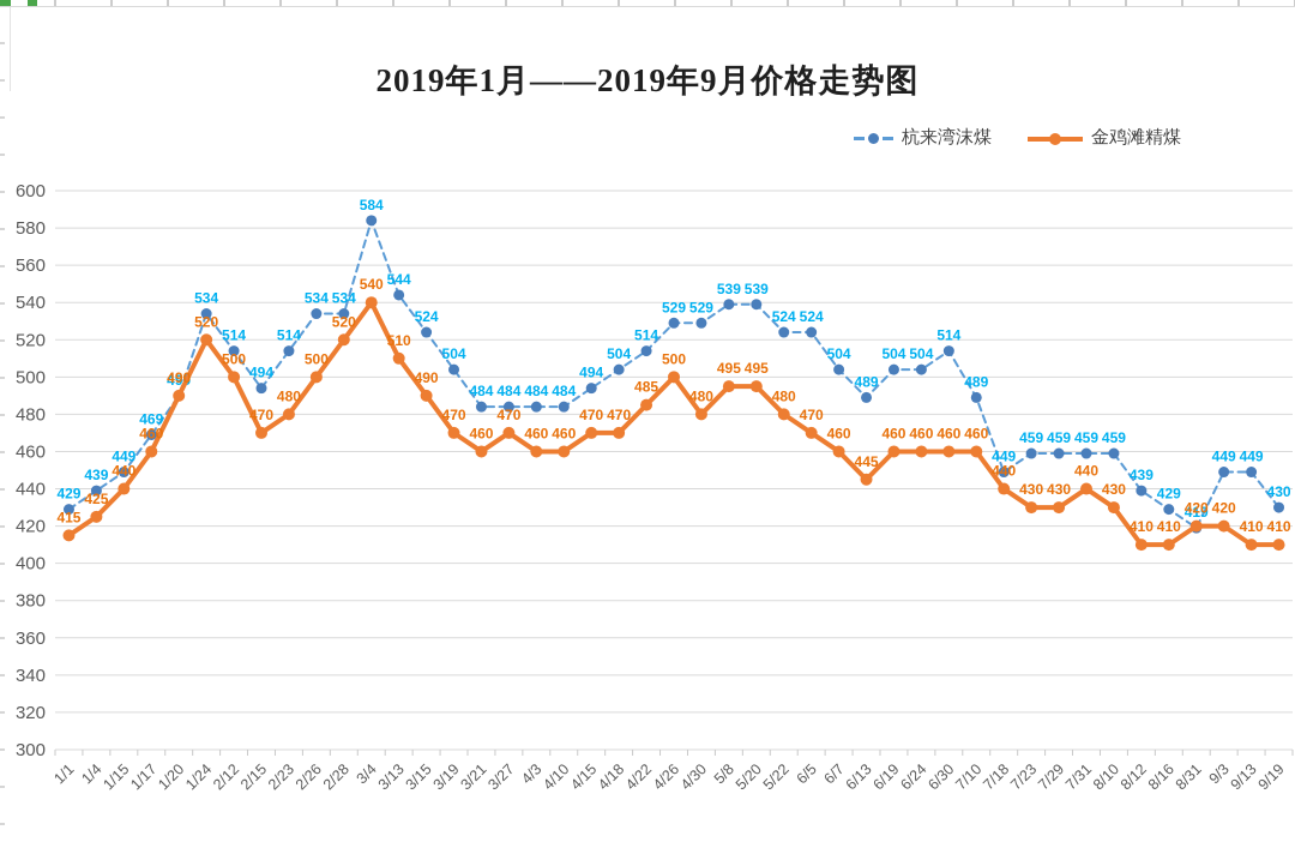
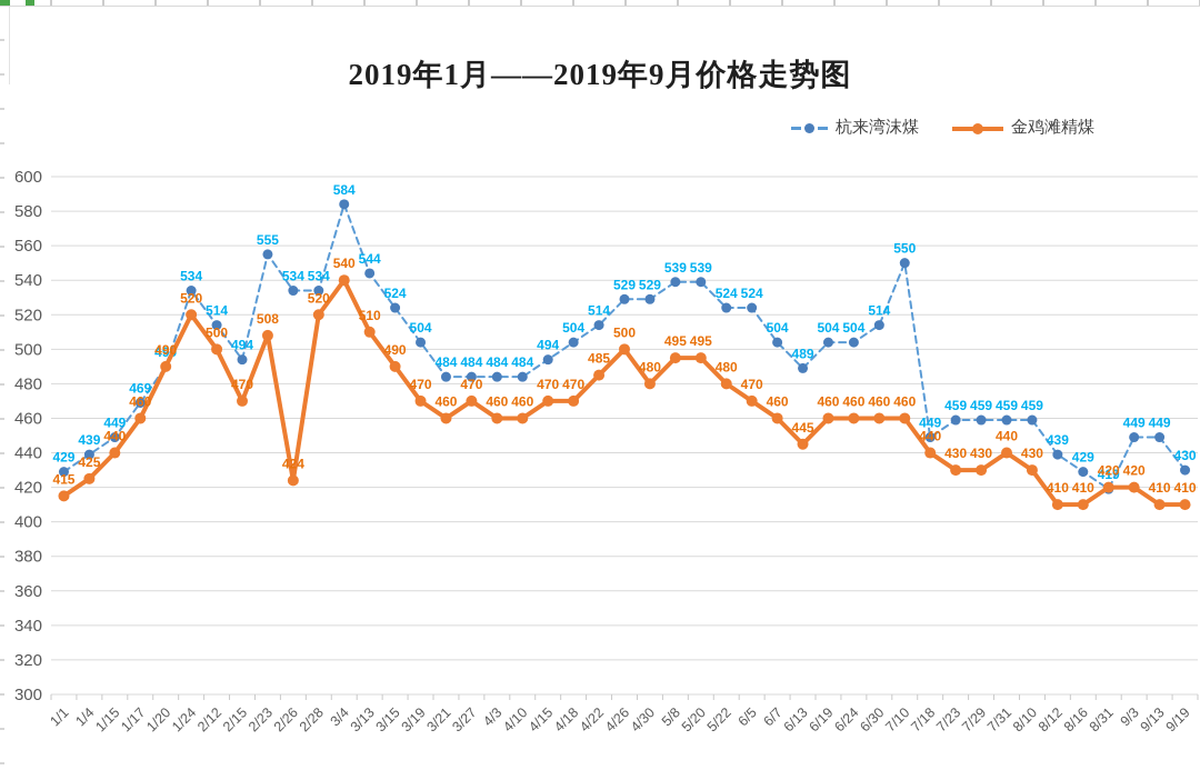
杭来湾沫煤/2/23: 514 -> 555
金鸡滩精煤/2/23: 480 -> 508
金鸡滩精煤/2/26: 500 -> 424
杭来湾沫煤/7/10: 489 -> 550
